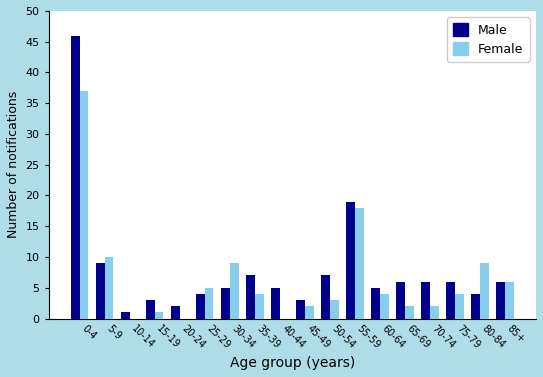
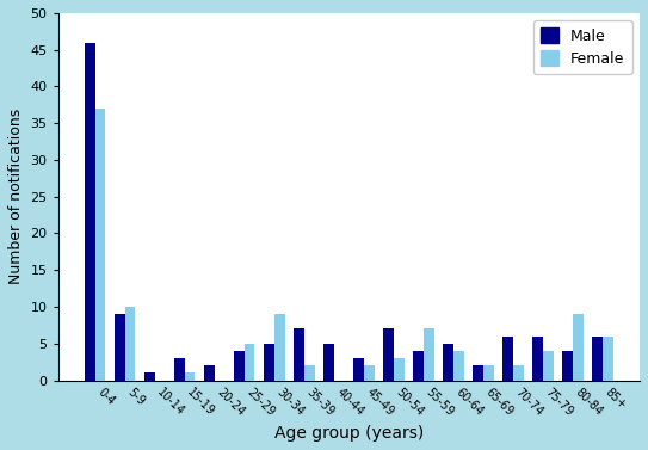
Female/35-39: 4 -> 2
Male/55-59: 19 -> 4
Female/55-59: 18 -> 7
Male/65-69: 6 -> 2
